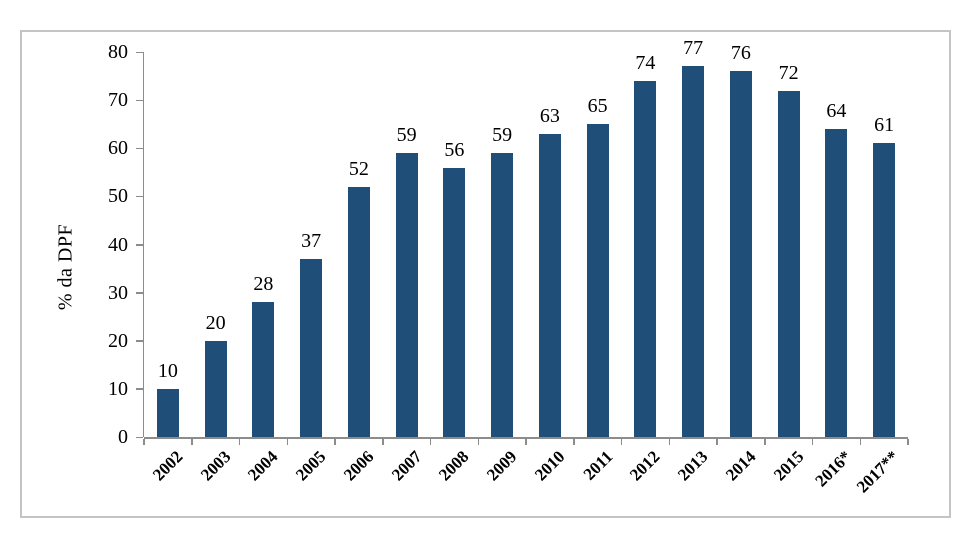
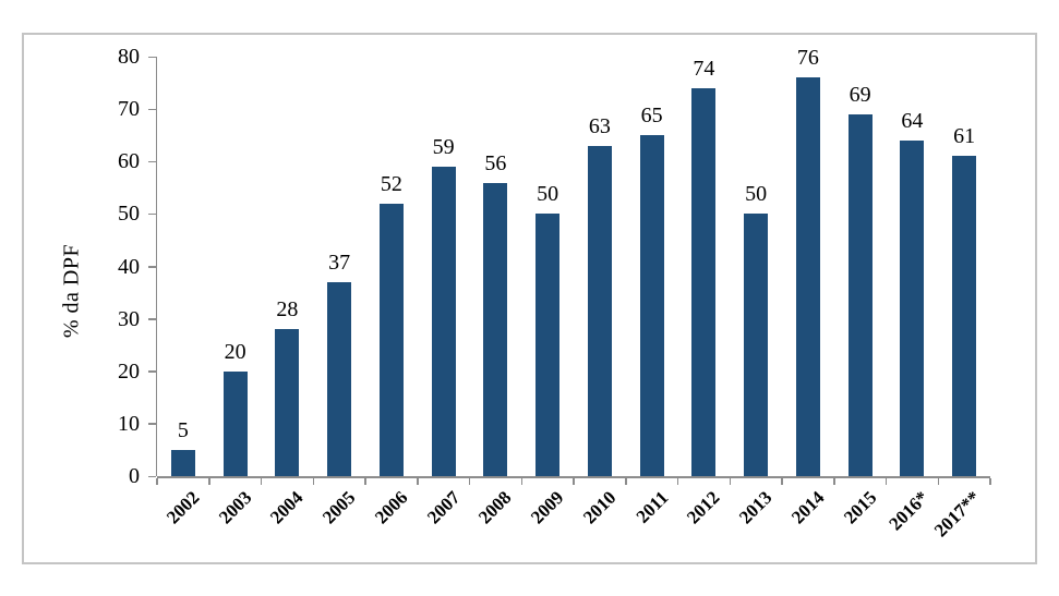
2002: 10 -> 5
2009: 59 -> 50
2013: 77 -> 50
2015: 72 -> 69
